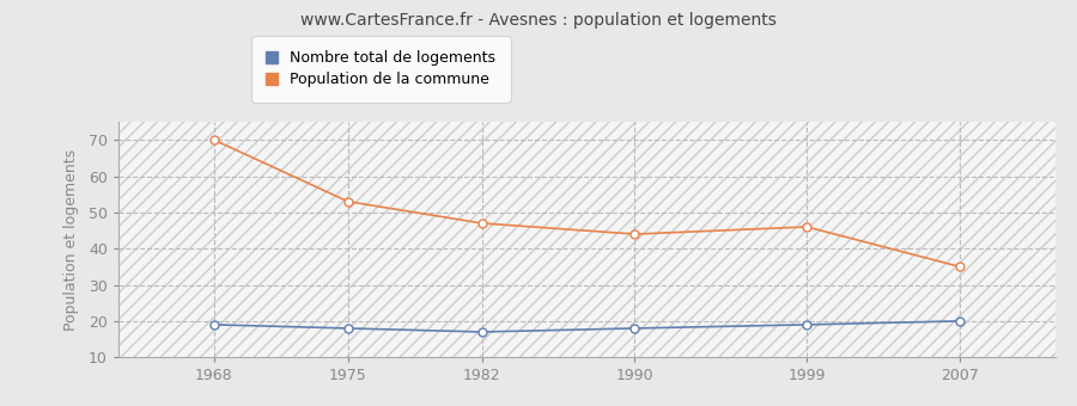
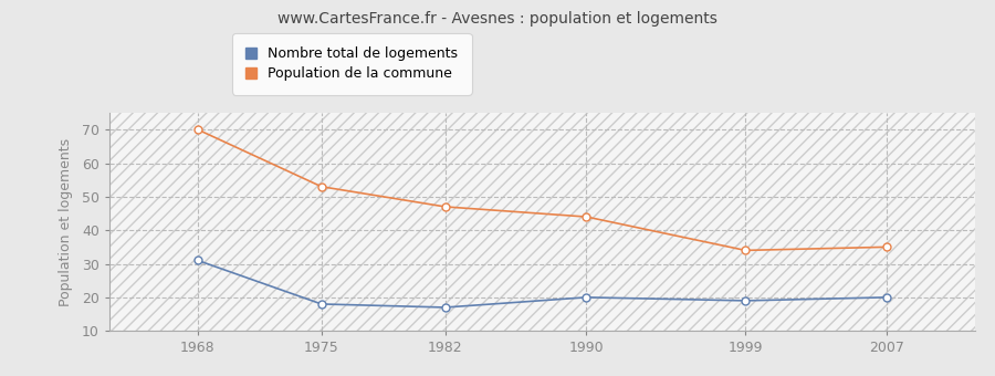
Nombre total de logements/1968: 19 -> 31
Nombre total de logements/1990: 18 -> 20
Population de la commune/1999: 46 -> 34
